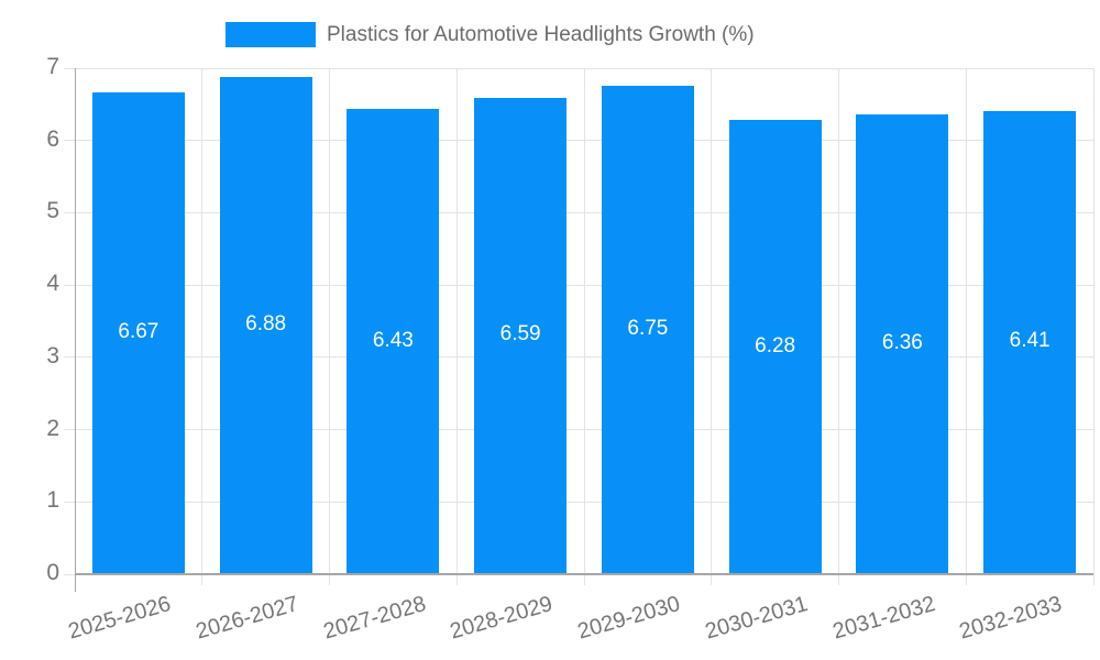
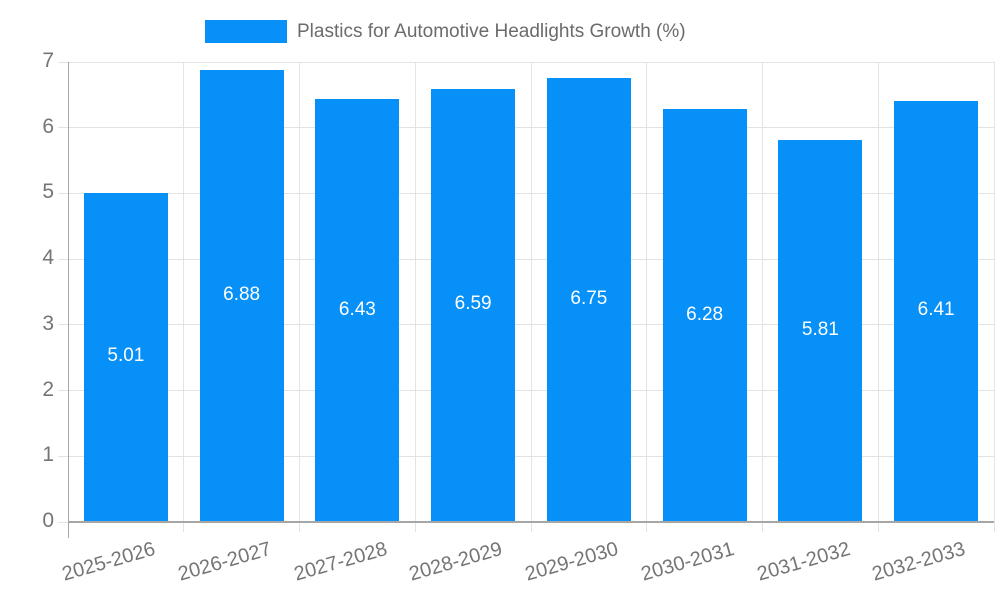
2025-2026: 6.67 -> 5.01
2031-2032: 6.36 -> 5.81
